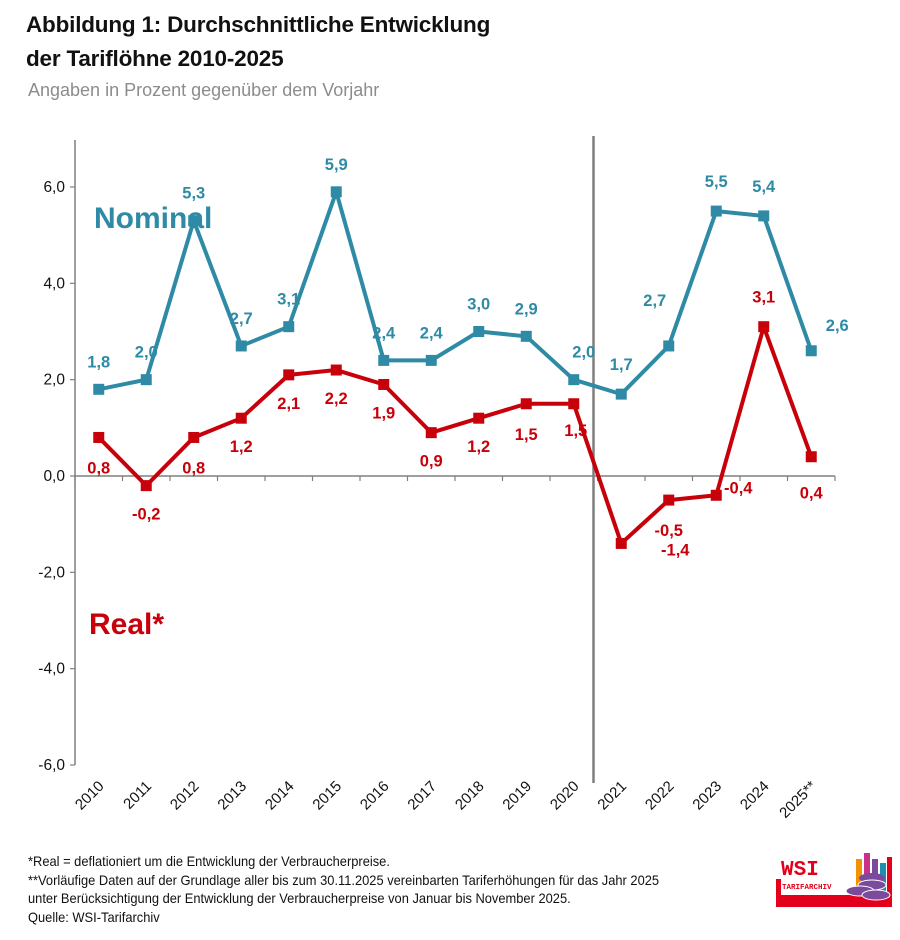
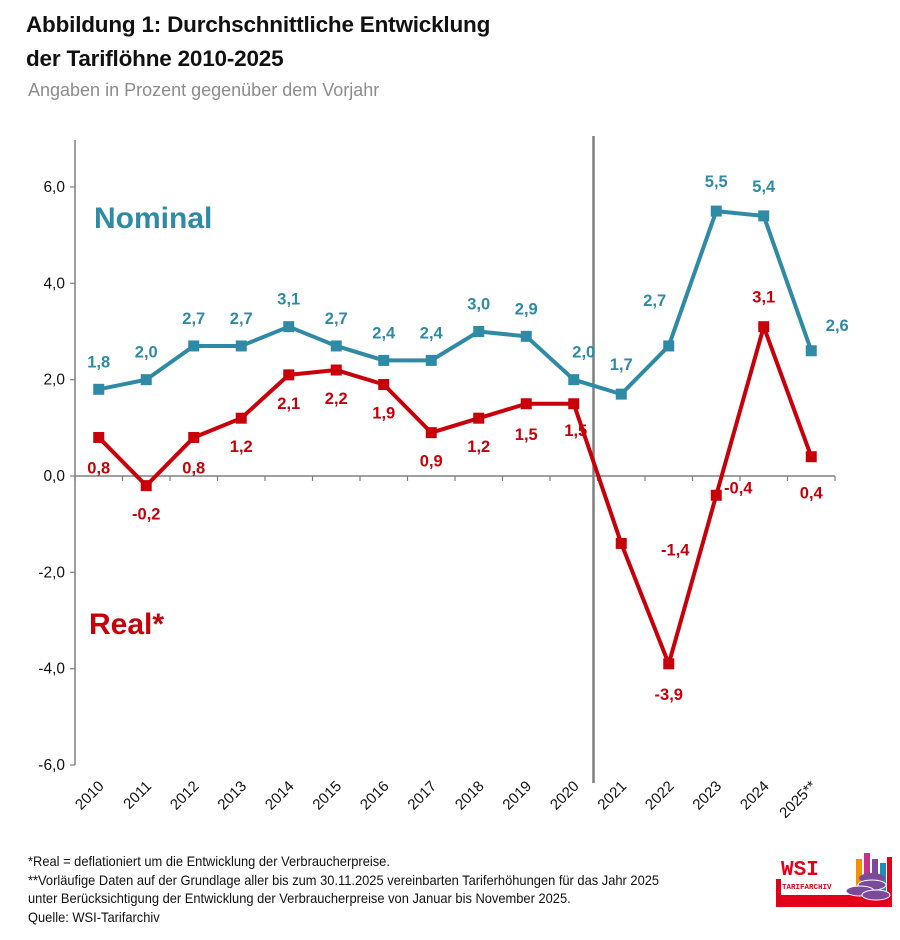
Nominal/2012: 5,3 -> 2,7
Nominal/2015: 5,9 -> 2,7
Real*/2022: -0,5 -> -3,9
